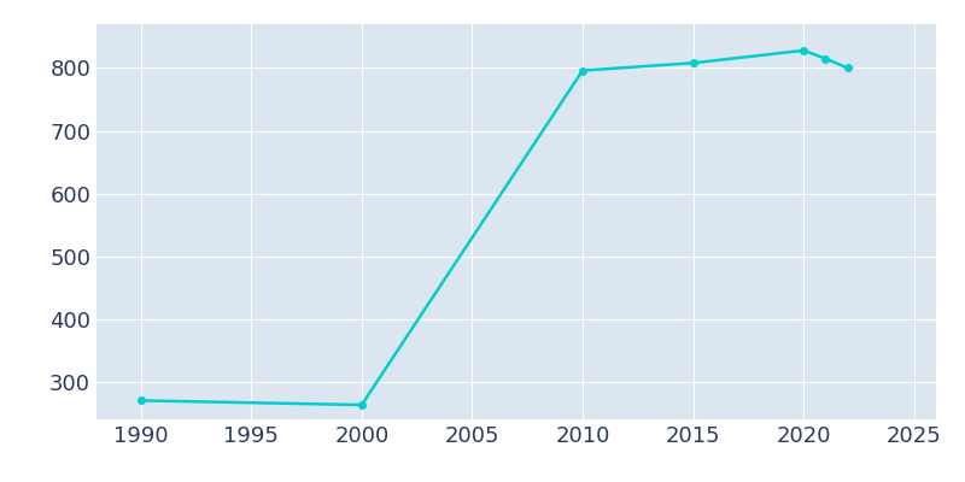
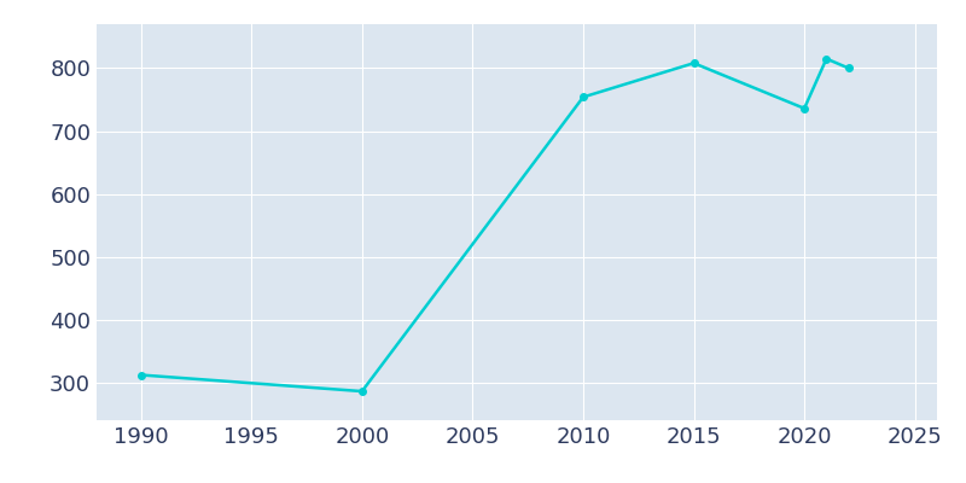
1990: 270 -> 312
2000: 263 -> 286
2010: 796 -> 754
2020: 828 -> 736
